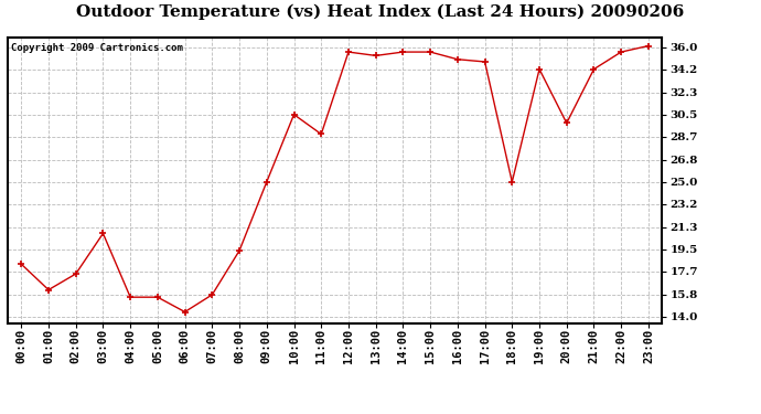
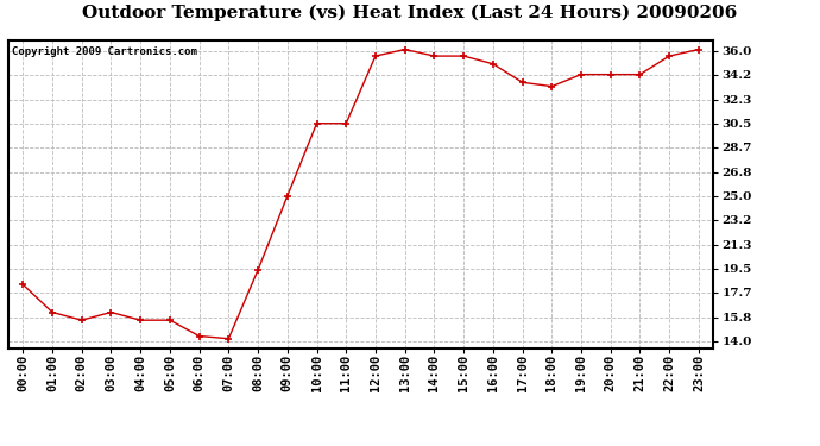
02:00: 17.5 -> 15.6
03:00: 20.8 -> 16.2
07:00: 15.8 -> 14.2
11:00: 28.9 -> 30.5
13:00: 35.3 -> 36.1
17:00: 34.8 -> 33.6
18:00: 25.0 -> 33.3
20:00: 29.8 -> 34.2
